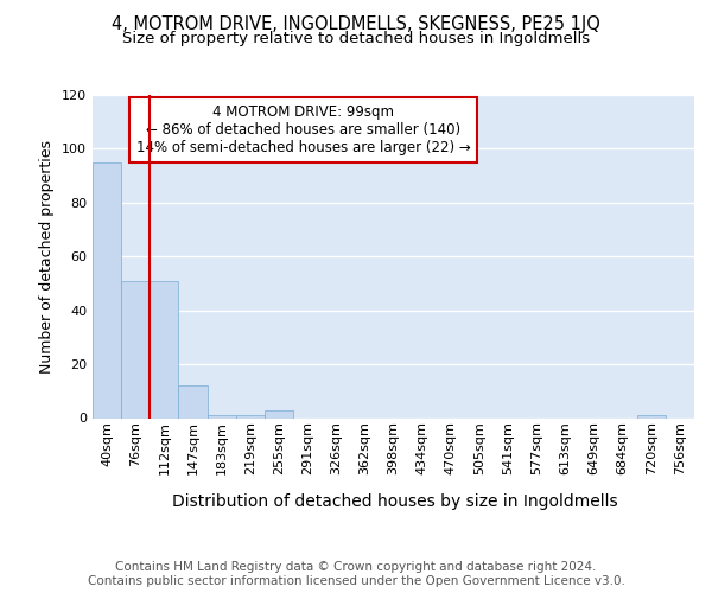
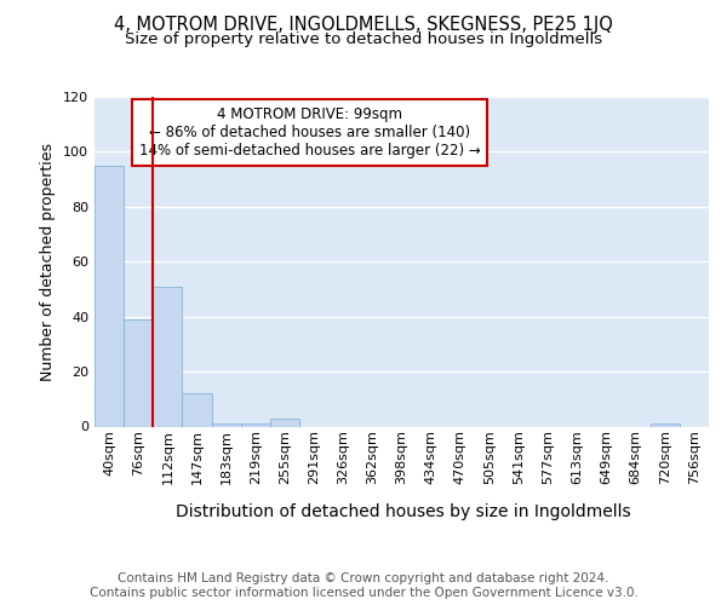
76sqm: 51 -> 39
